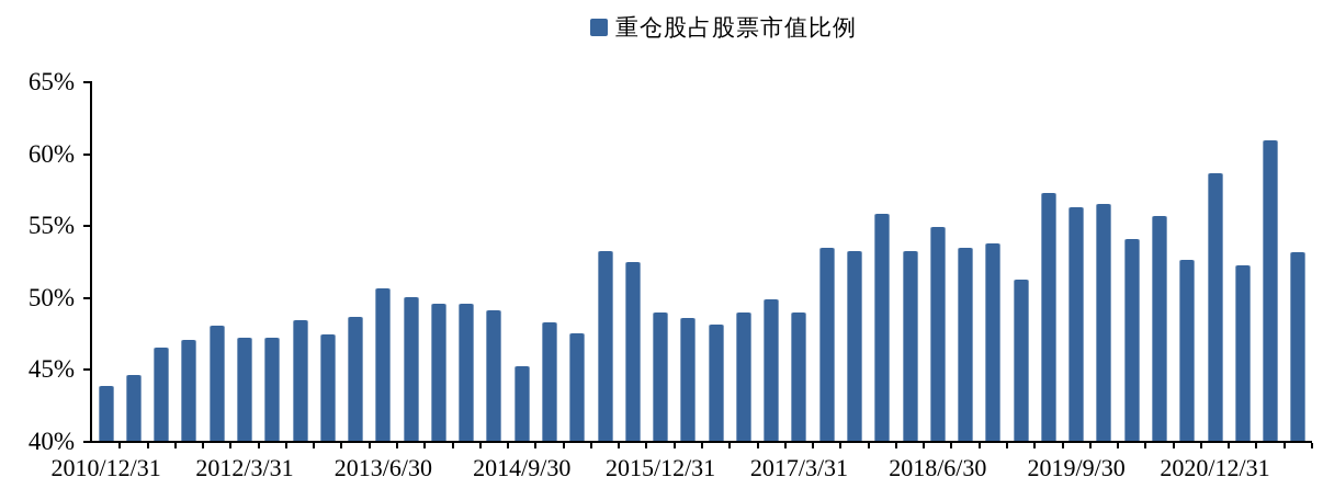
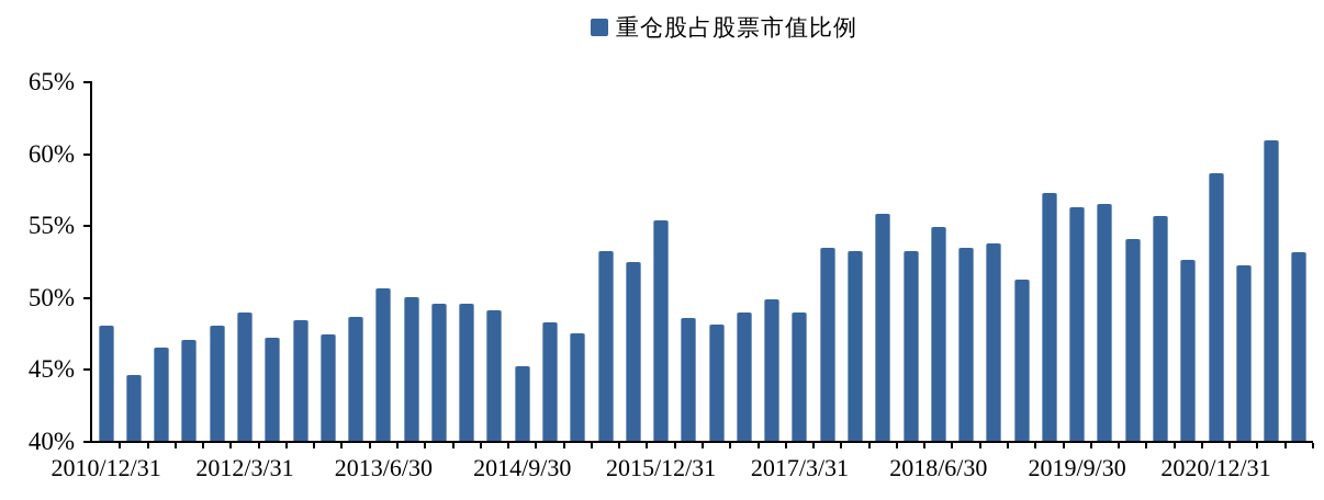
2010/12/31: 43.8% -> 48.0%
2012/3/31: 47.2% -> 48.9%
2015/12/31: 48.9% -> 55.3%
